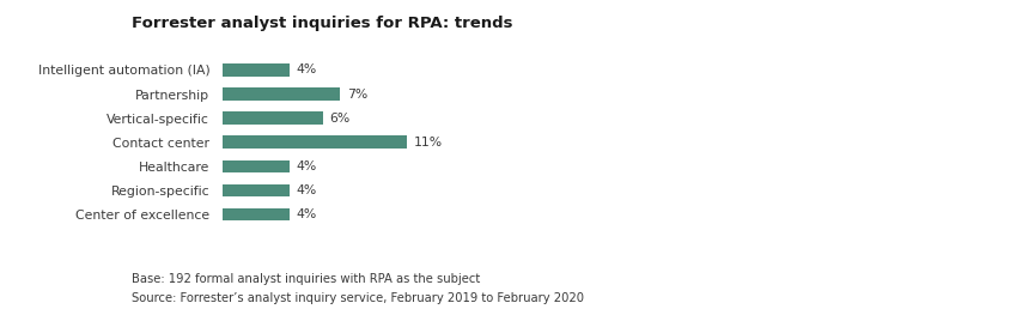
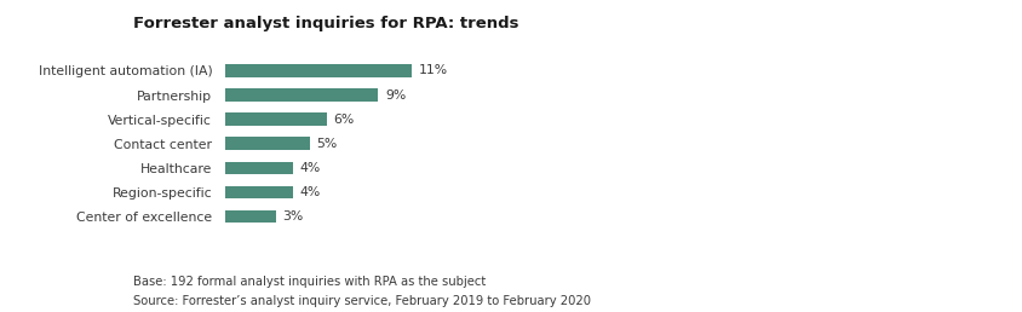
Intelligent automation (IA): 4% -> 11%
Partnership: 7% -> 9%
Contact center: 11% -> 5%
Center of excellence: 4% -> 3%
